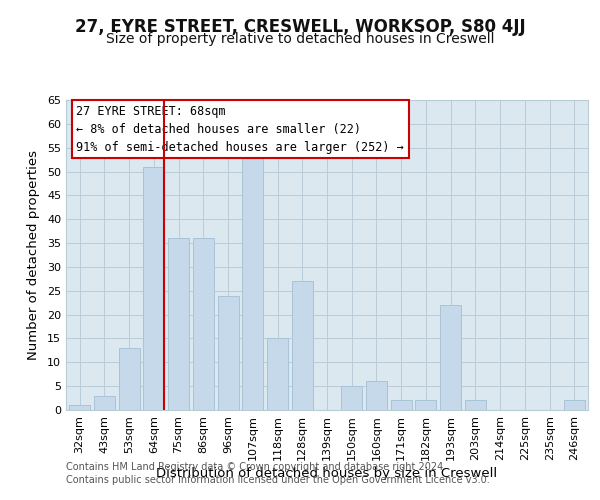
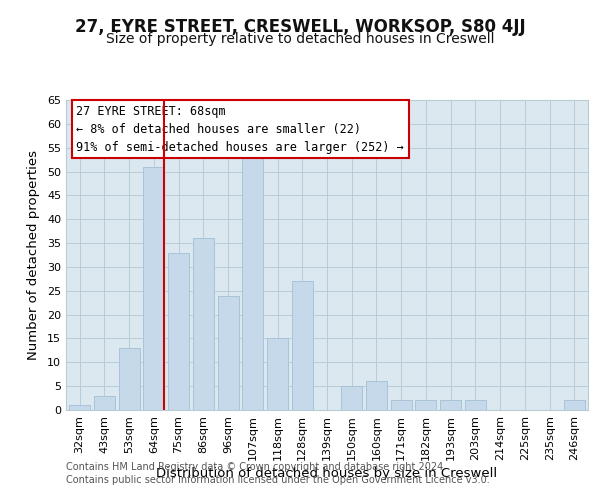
75sqm: 36 -> 33
193sqm: 22 -> 2
